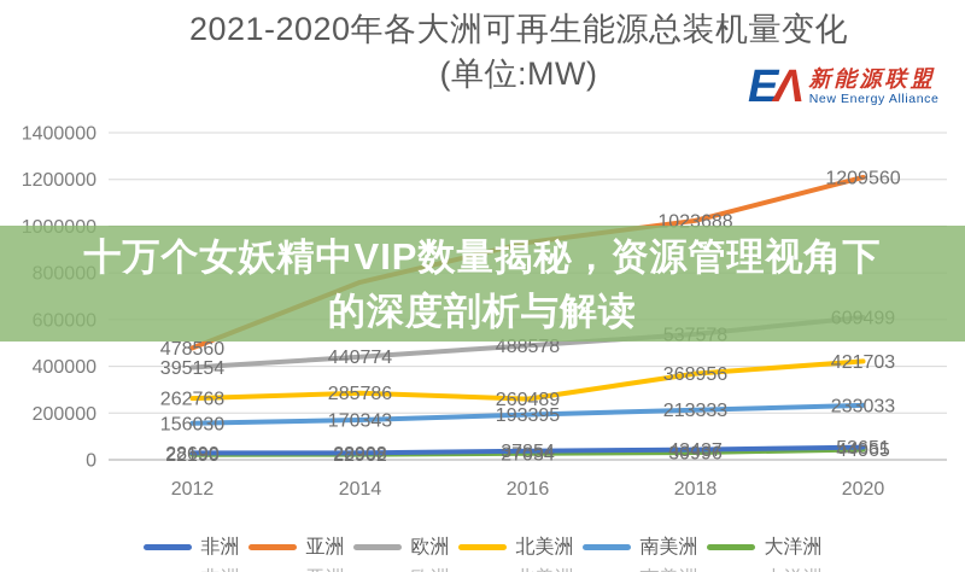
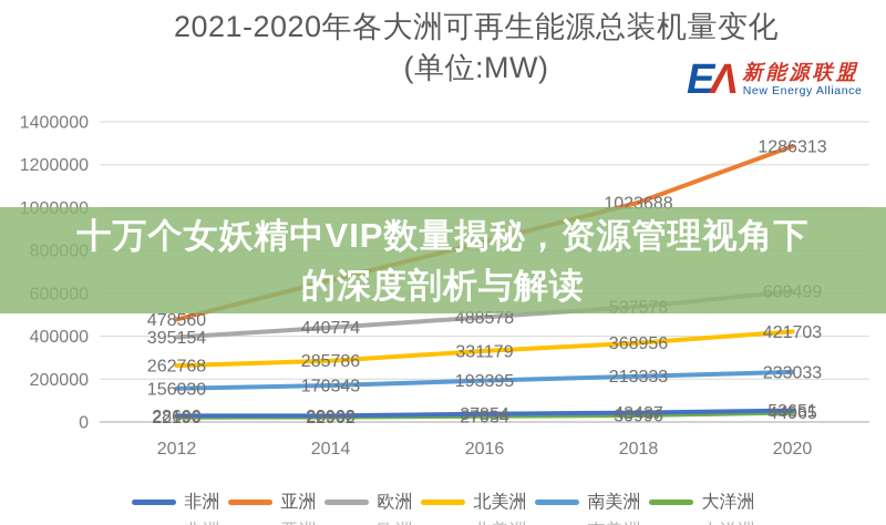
亚洲/2014: 760000 -> 660000
亚洲/2016: 930000 -> 840000
北美洲/2016: 260489 -> 331179
亚洲/2020: 1209560 -> 1286313
